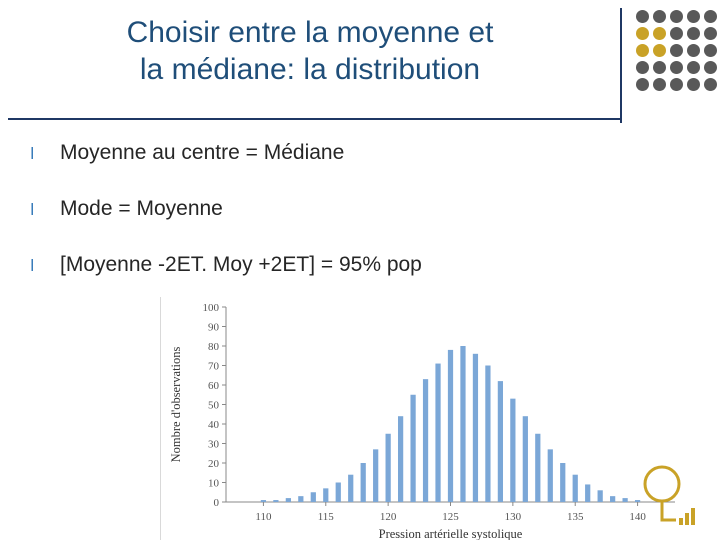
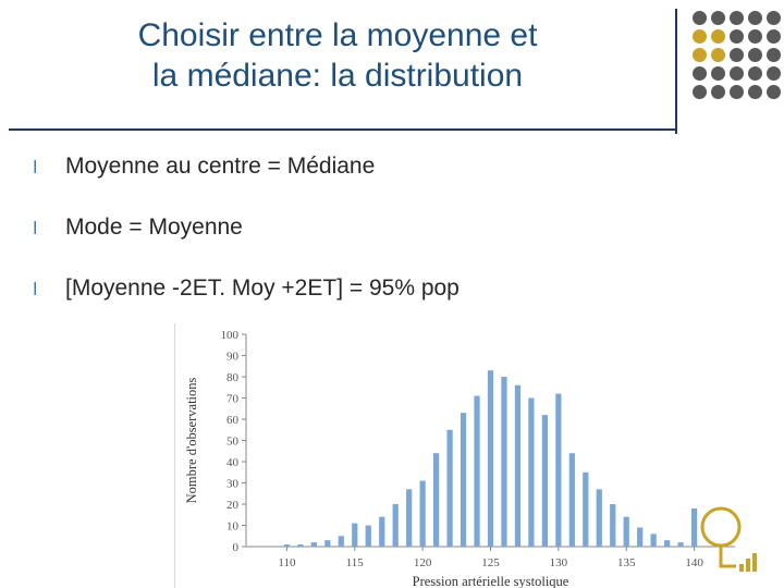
115: 7 -> 11
120: 35 -> 31
125: 78 -> 83
130: 53 -> 72
140: 1 -> 18
